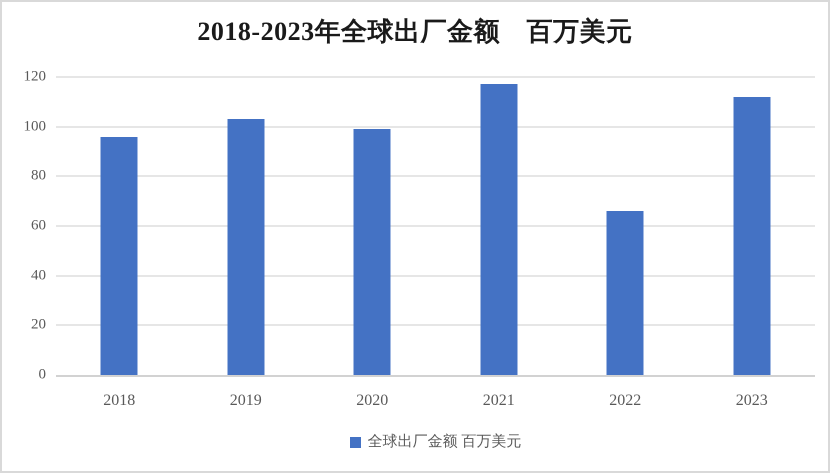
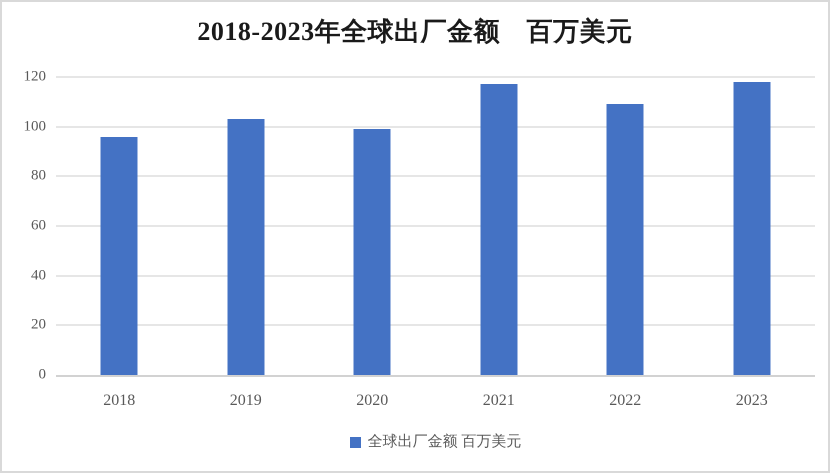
2022: 66 -> 109
2023: 112 -> 118
